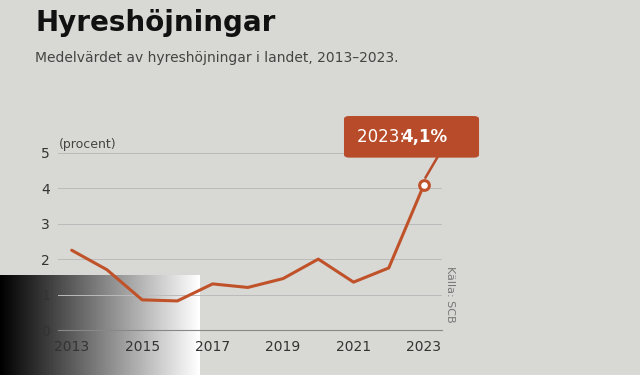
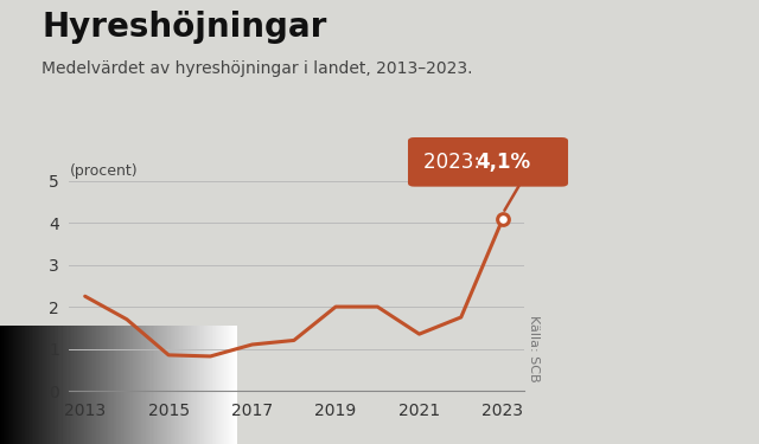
2017: 1.30 -> 1.10
2019: 1.45 -> 2.00
